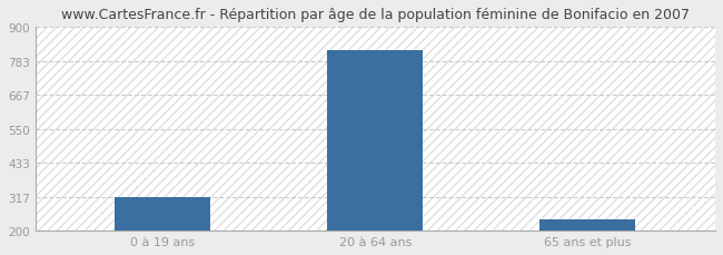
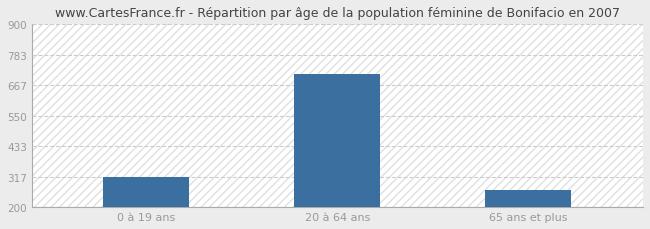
20 à 64 ans: 820 -> 710
65 ans et plus: 240 -> 265
